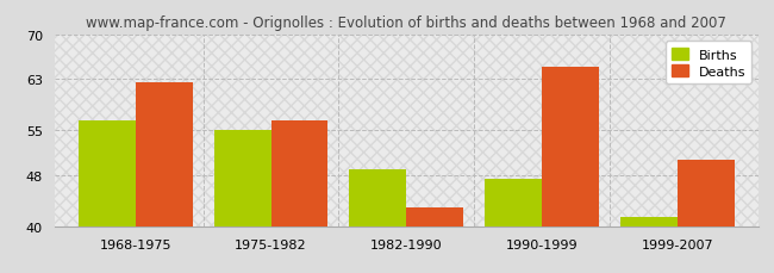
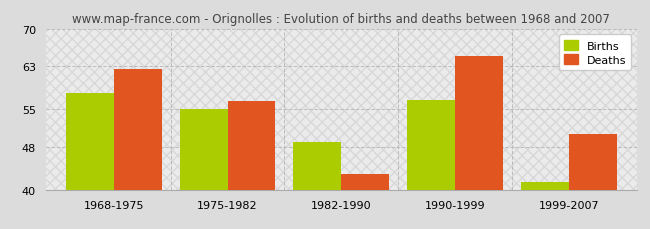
Births/1968-1975: 56.5 -> 58.0
Births/1990-1999: 47.5 -> 56.8
